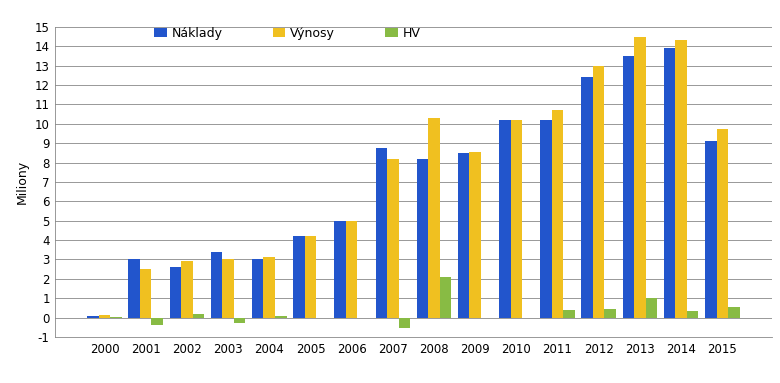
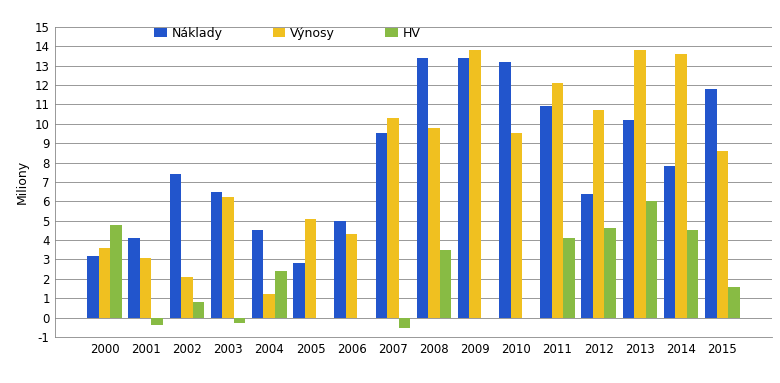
Náklady/2000: 0.1 -> 3.2
Výnosy/2000: 0.1 -> 3.6
HV/2000: 0.1 -> 4.8
Náklady/2001: 3.0 -> 4.1
Výnosy/2001: 2.5 -> 3.1
Náklady/2002: 2.6 -> 7.4
Výnosy/2002: 2.9 -> 2.1
HV/2002: 0.2 -> 0.8
Náklady/2003: 3.4 -> 6.5
Výnosy/2003: 3.0 -> 6.2
Náklady/2004: 3.0 -> 4.5
Výnosy/2004: 3.1 -> 1.2
HV/2004: 0.1 -> 2.4
Náklady/2005: 4.2 -> 2.8
Výnosy/2005: 4.2 -> 5.1
Výnosy/2006: 5.0 -> 4.3
Náklady/2007: 8.8 -> 9.5
Výnosy/2007: 8.2 -> 10.3
Náklady/2008: 8.2 -> 13.4
Výnosy/2008: 10.3 -> 9.8
HV/2008: 2.1 -> 3.5
Náklady/2009: 8.5 -> 13.4
Výnosy/2009: 8.6 -> 13.8
Náklady/2010: 10.2 -> 13.2
Výnosy/2010: 10.2 -> 9.5
Náklady/2011: 10.2 -> 10.9
Výnosy/2011: 10.7 -> 12.1
HV/2011: 0.4 -> 4.1
Náklady/2012: 12.4 -> 6.4
Výnosy/2012: 13.0 -> 10.7
HV/2012: 0.5 -> 4.6
Náklady/2013: 13.5 -> 10.2
Výnosy/2013: 14.5 -> 13.8
HV/2013: 1.0 -> 6.0
Náklady/2014: 13.9 -> 7.8
Výnosy/2014: 14.3 -> 13.6
HV/2014: 0.3 -> 4.5
Náklady/2015: 9.1 -> 11.8
Výnosy/2015: 9.8 -> 8.6
HV/2015: 0.6 -> 1.6
